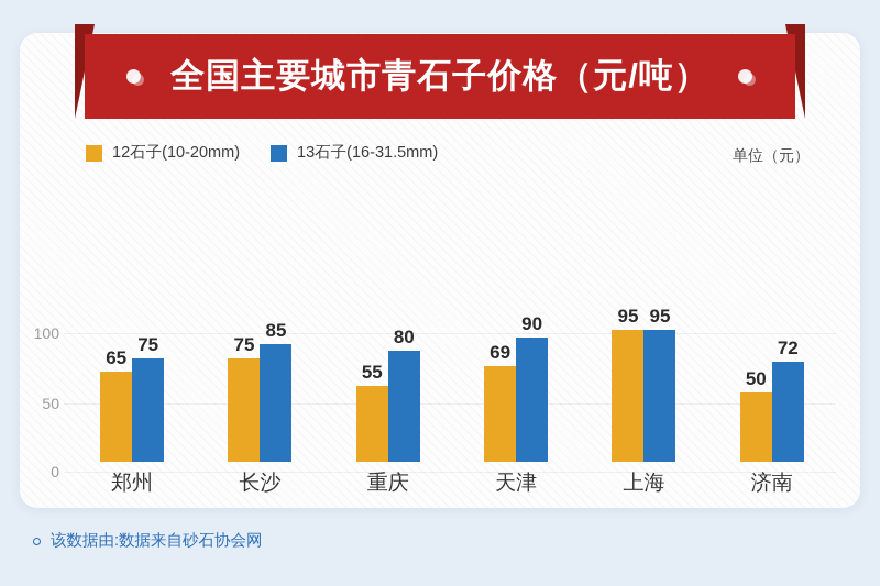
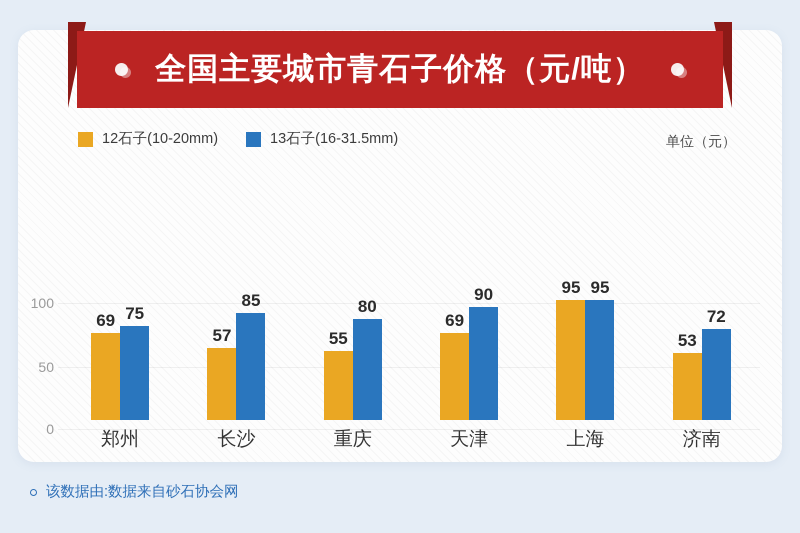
12石子(10-20mm)/郑州: 65 -> 69
12石子(10-20mm)/长沙: 75 -> 57
12石子(10-20mm)/济南: 50 -> 53
